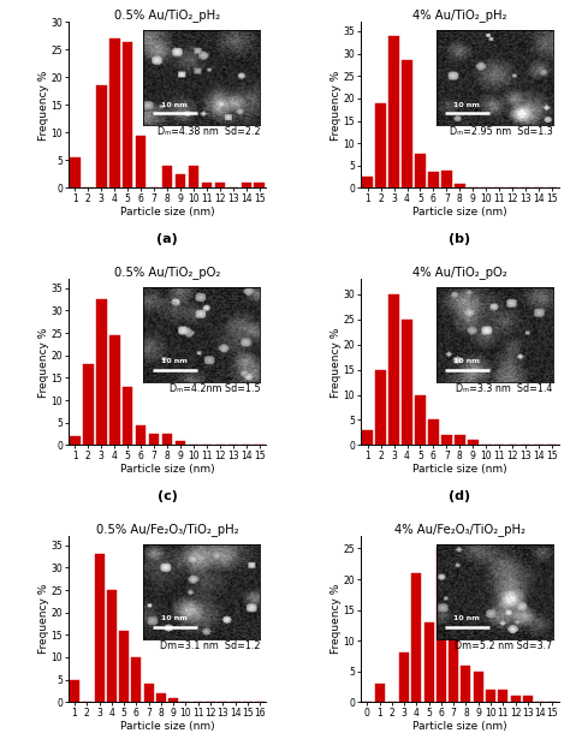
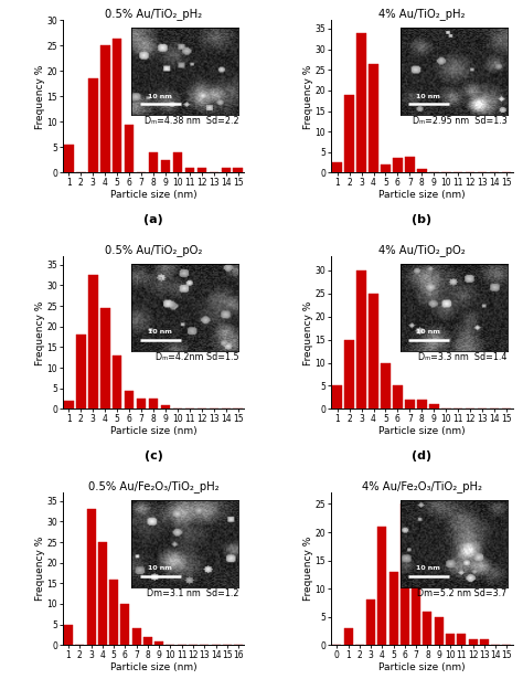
0.5% Au/TiO₂_pH₂/4: 27.0 -> 25.0
4% Au/TiO₂_pH₂/4: 28.5 -> 26.5
4% Au/TiO₂_pH₂/5: 7.5 -> 2.0
4% Au/TiO₂_pO₂/1: 3 -> 5
